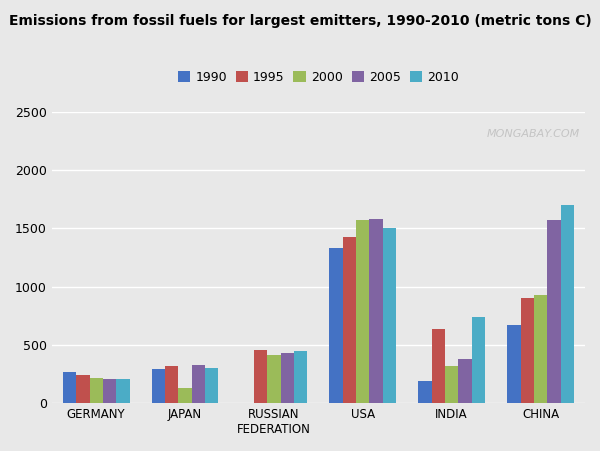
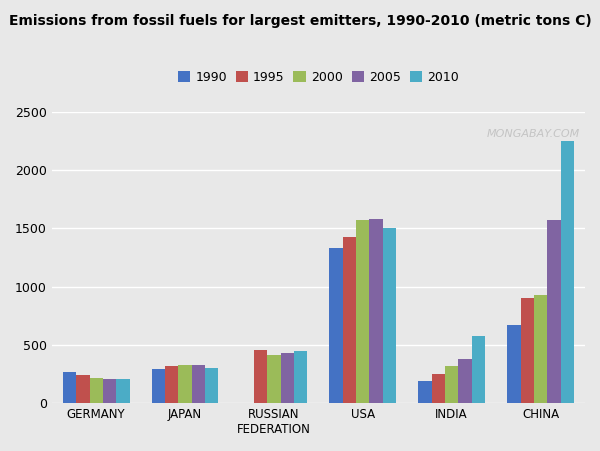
2000/JAPAN: 130 -> 330
1995/INDIA: 640 -> 250
2010/INDIA: 740 -> 580
2010/CHINA: 1700 -> 2250
